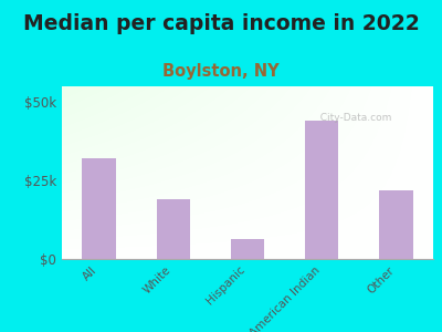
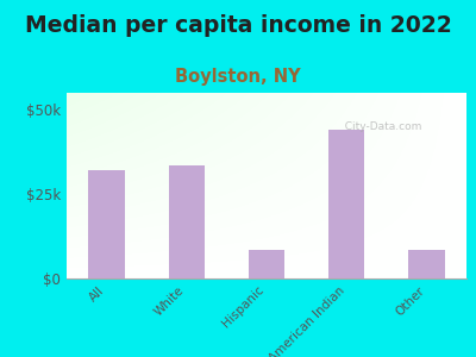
White: $19.0k -> $33.5k
Hispanic: $6.5k -> $8.5k
Other: $22.0k -> $8.5k
